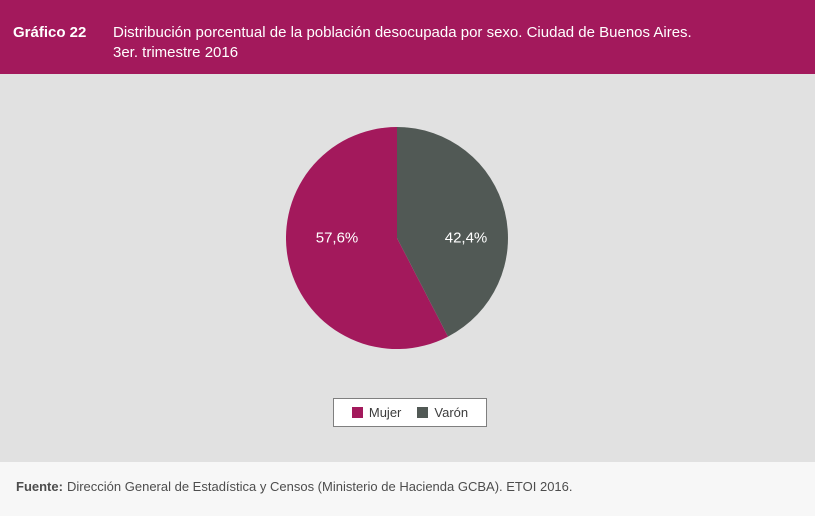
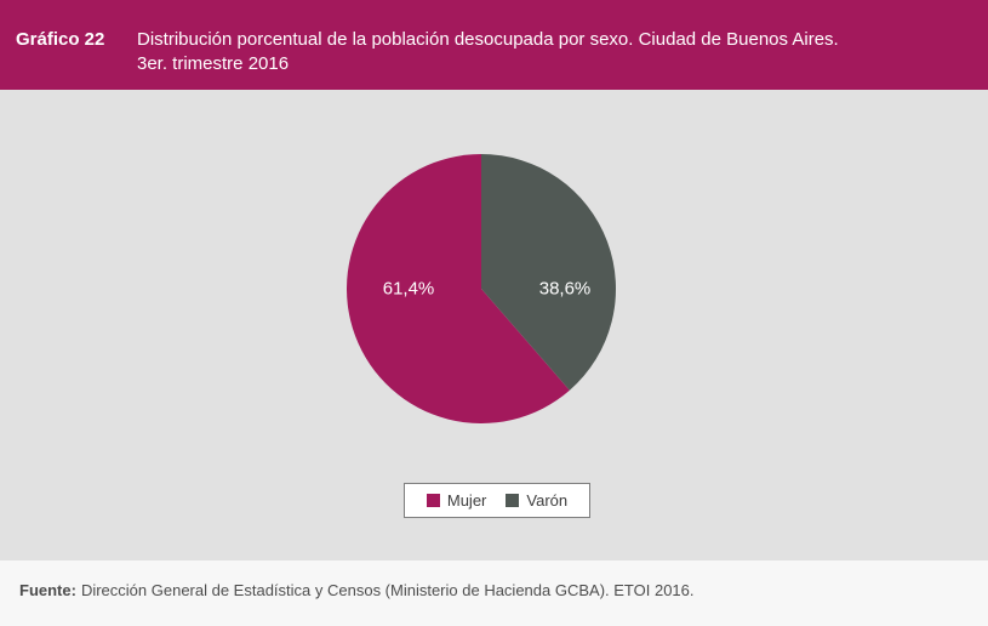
Mujer: 57,6% -> 61,4%
Varón: 42,4% -> 38,6%
